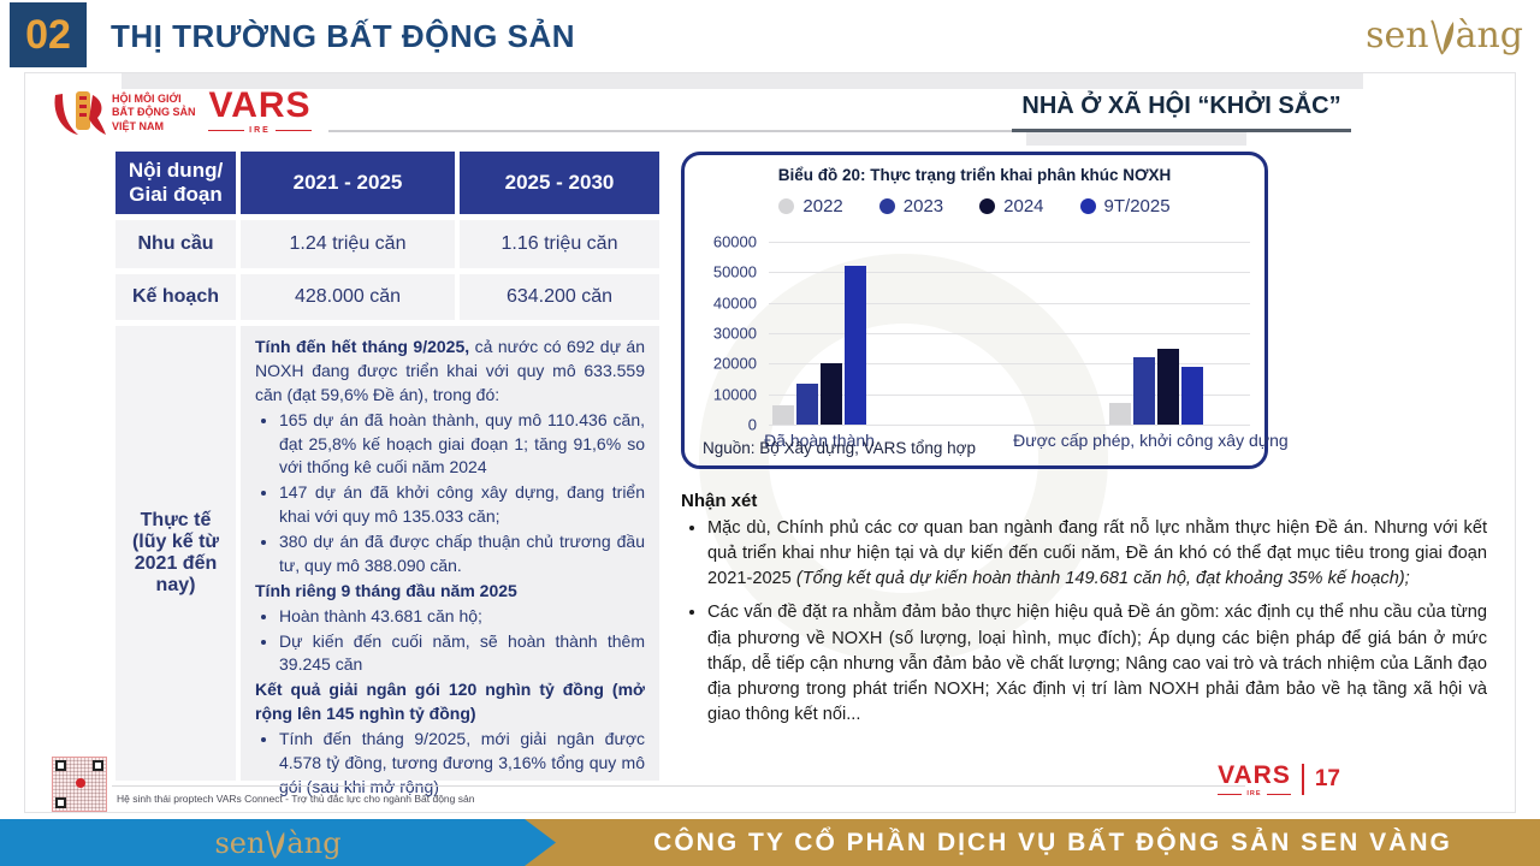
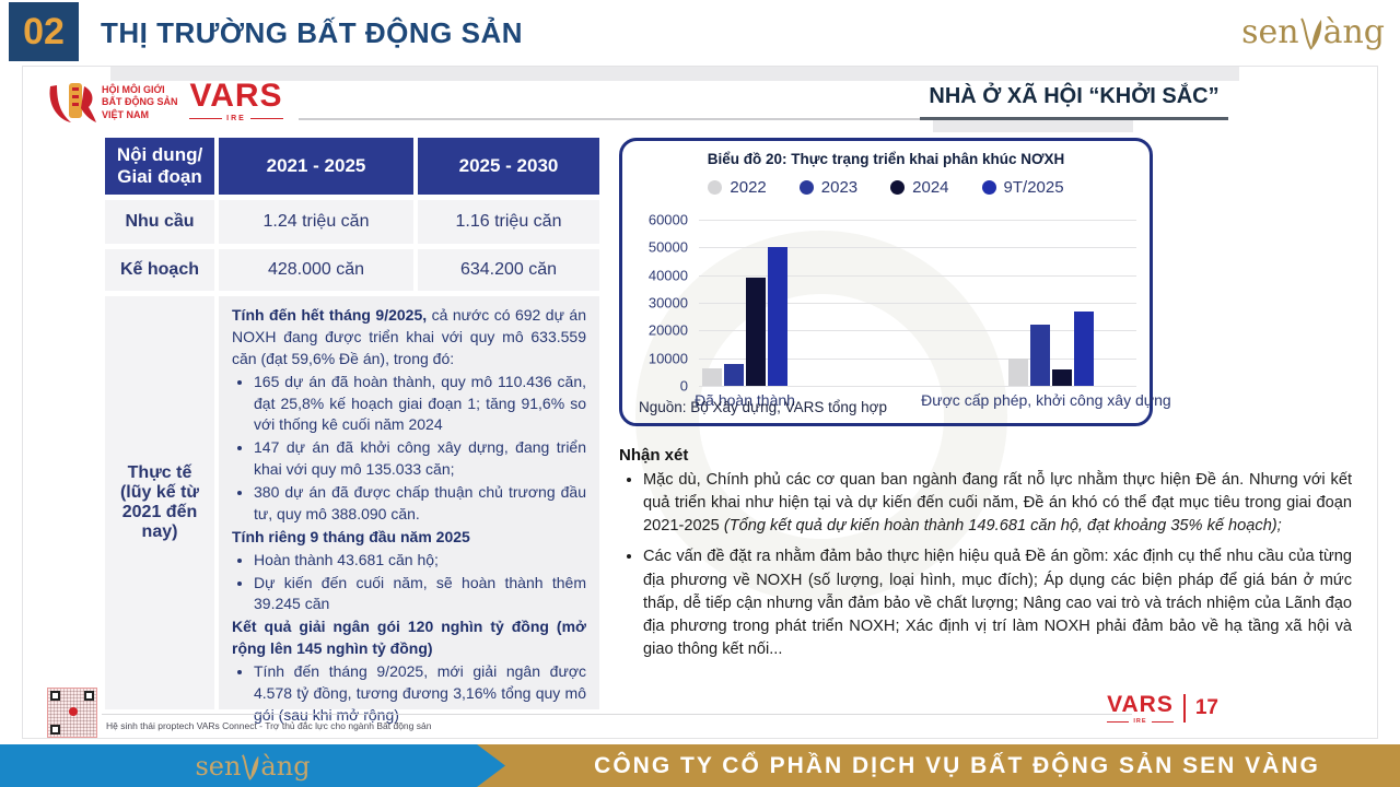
2023/Đã hoàn thành: 14000 -> 8000
2024/Đã hoàn thành: 20000 -> 39000
9T/2025/Đã hoàn thành: 52000 -> 50000
2022/Được cấp phép, khởi công xây dựng: 7000 -> 10000
2024/Được cấp phép, khởi công xây dựng: 25000 -> 6000
9T/2025/Được cấp phép, khởi công xây dựng: 19000 -> 27000
